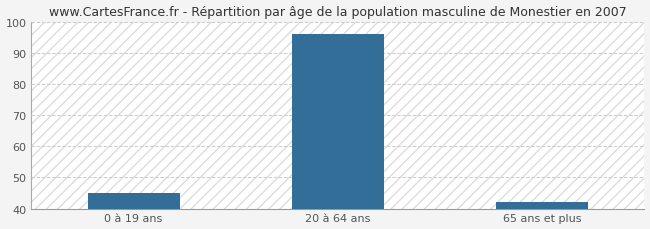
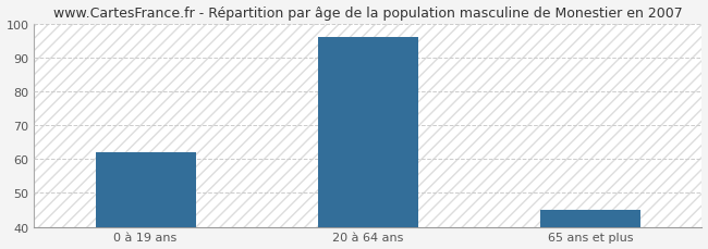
0 à 19 ans: 45 -> 62
65 ans et plus: 42 -> 45
